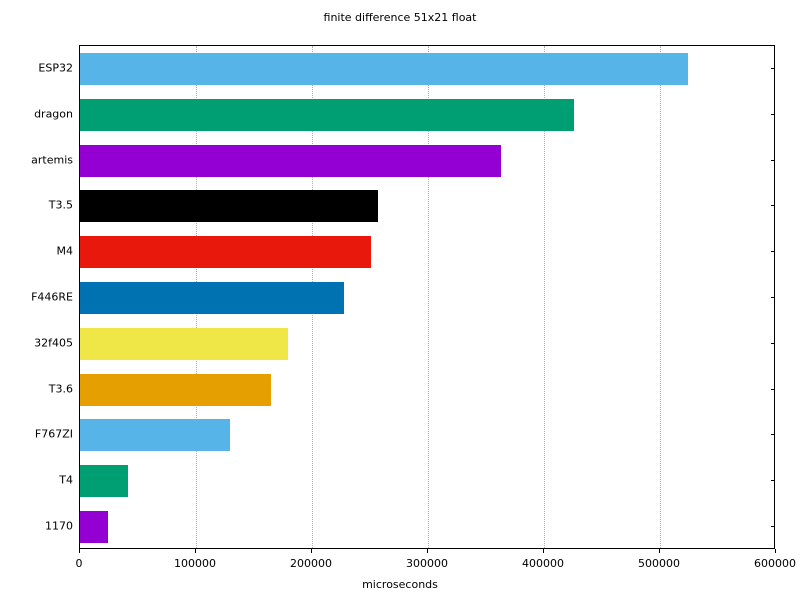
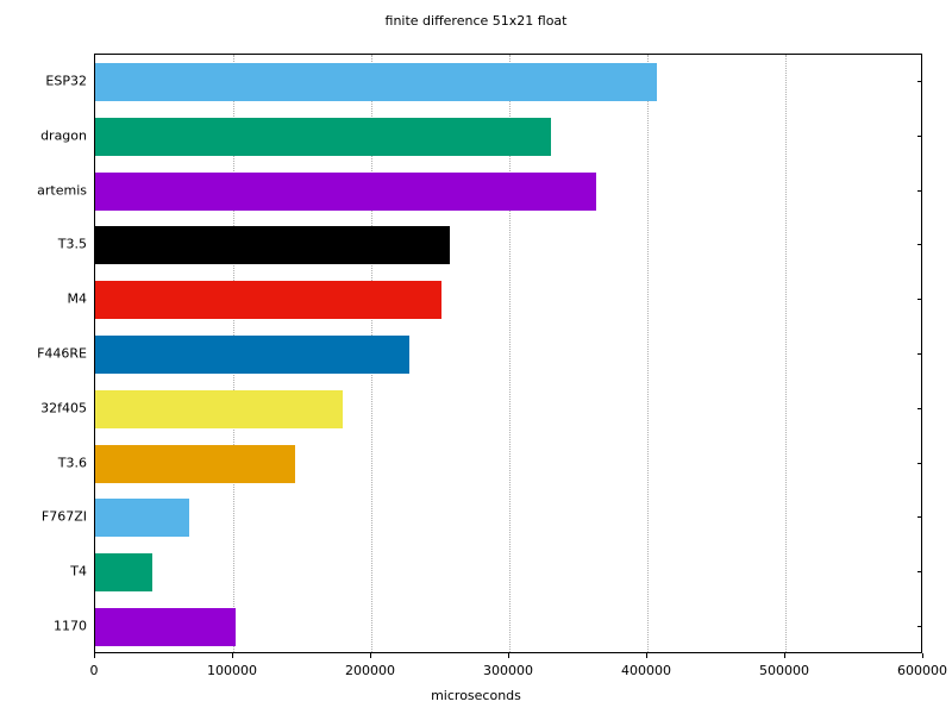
ESP32: 524000 -> 407000
dragon: 426000 -> 330000
T3.6: 165000 -> 145000
F767ZI: 129000 -> 68000
1170: 24000 -> 102000
